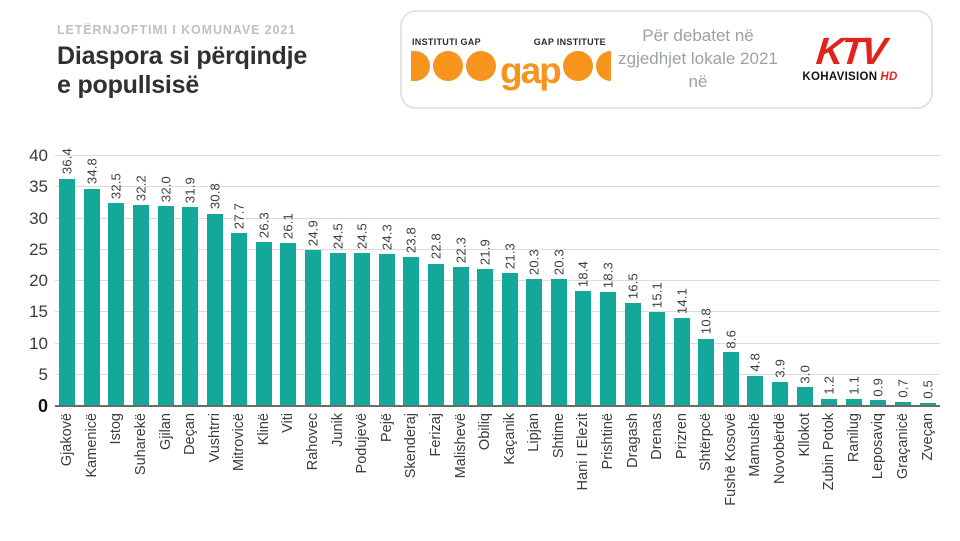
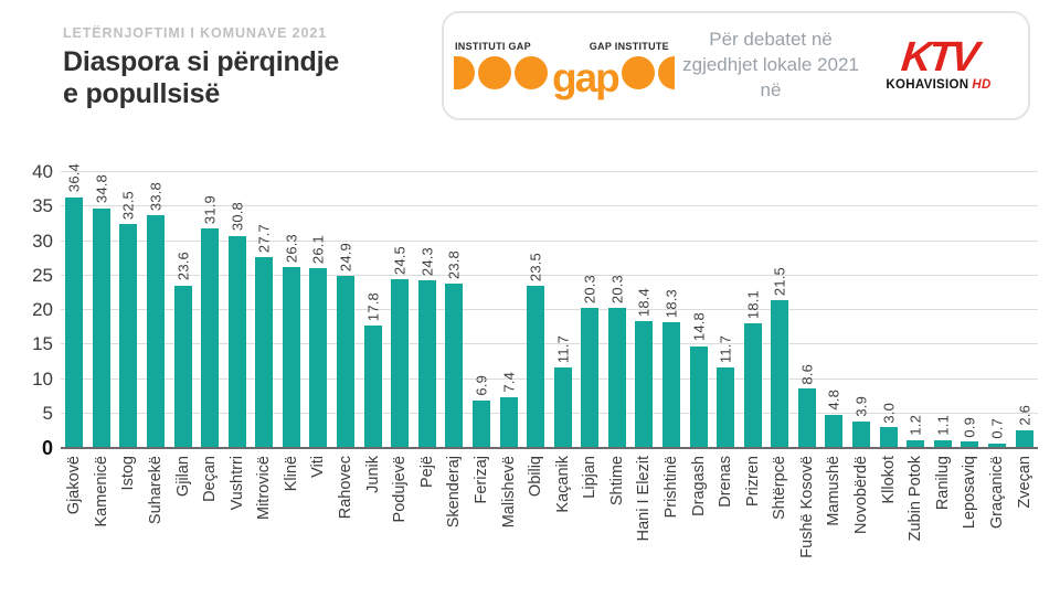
Suharekë: 32.2 -> 33.8
Gjilan: 32.0 -> 23.6
Junik: 24.5 -> 17.8
Ferizaj: 22.8 -> 6.9
Malishevë: 22.3 -> 7.4
Obiliq: 21.9 -> 23.5
Kaçanik: 21.3 -> 11.7
Dragash: 16.5 -> 14.8
Drenas: 15.1 -> 11.7
Prizren: 14.1 -> 18.1
Shtërpcë: 10.8 -> 21.5
Zveçan: 0.5 -> 2.6
